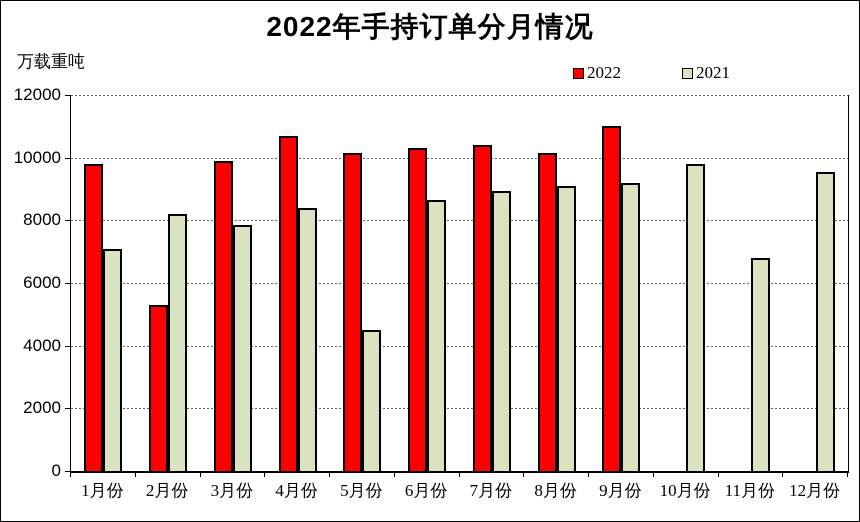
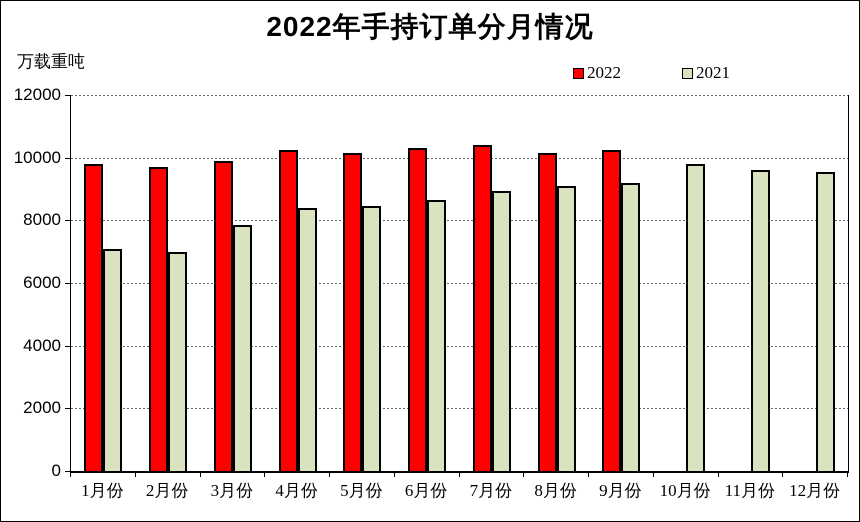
2022/2月份: 5300 -> 9700
2021/2月份: 8200 -> 7000
2022/4月份: 10700 -> 10200
2021/5月份: 4500 -> 8400
2022/9月份: 11000 -> 10200
2021/11月份: 6800 -> 9600
